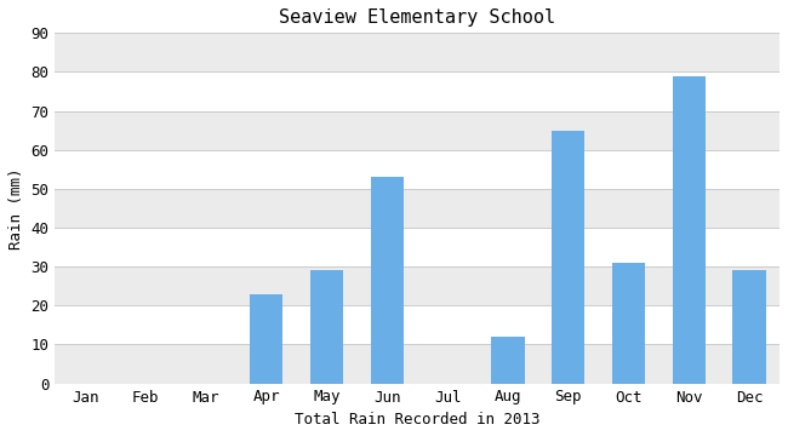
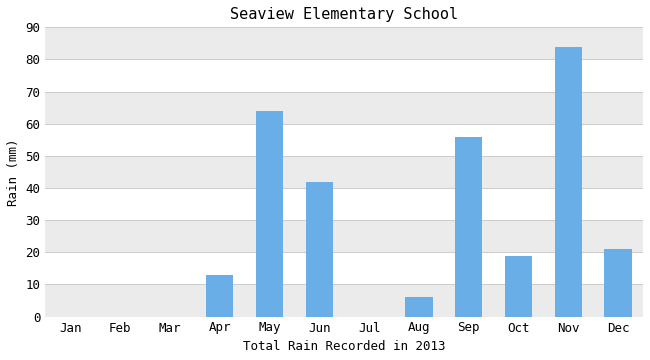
Apr: 23 -> 13
May: 29 -> 64
Jun: 53 -> 42
Aug: 12 -> 6
Sep: 65 -> 56
Oct: 31 -> 19
Nov: 79 -> 84
Dec: 29 -> 21
